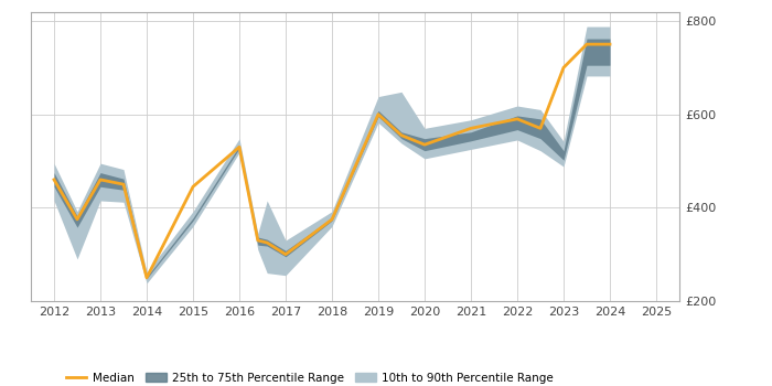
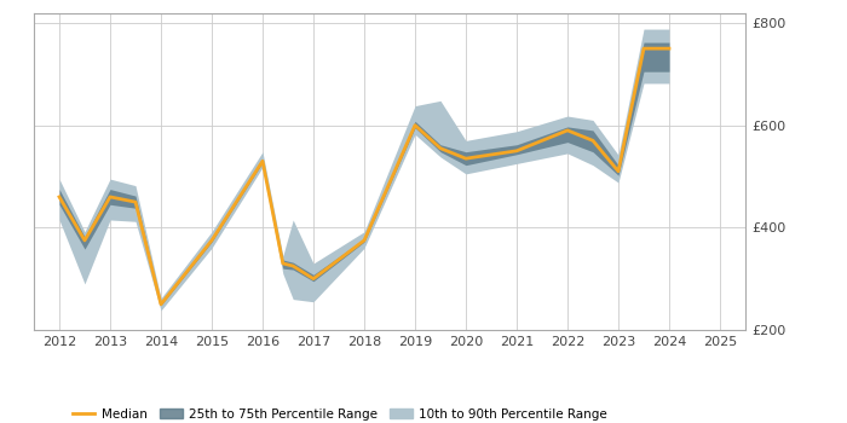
Median/2015: £445 -> £375
Median/2021: £570 -> £550
Median/2023: £700 -> £510
